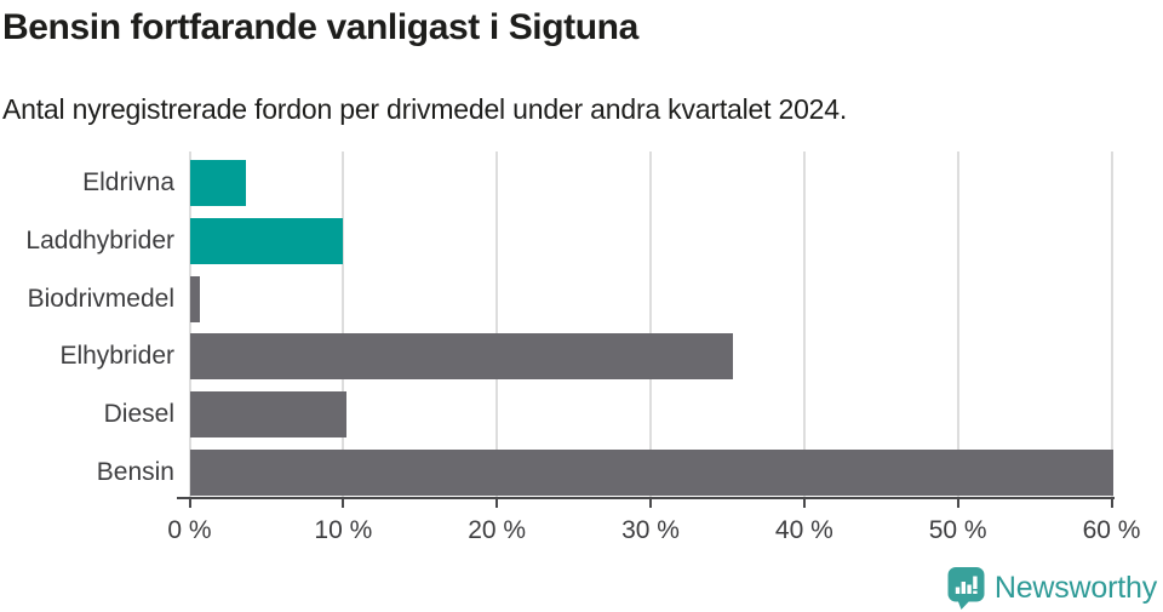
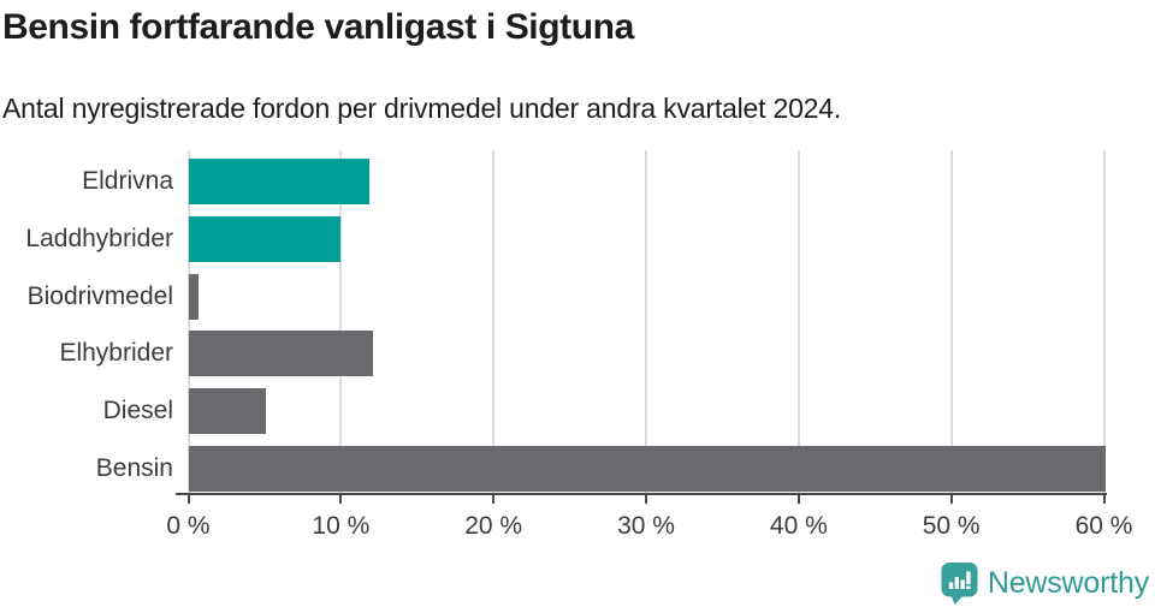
Eldrivna: 3.7% -> 11.9%
Elhybrider: 35.4% -> 12.1%
Diesel: 10.2% -> 5.1%
